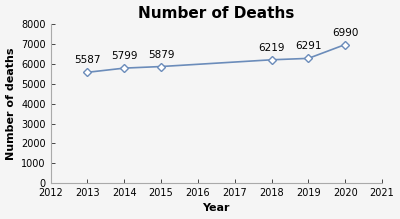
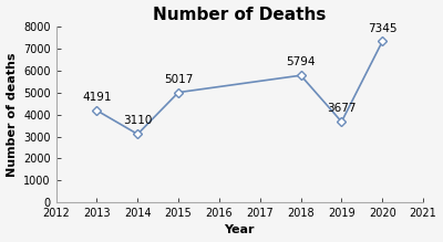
2013: 5587 -> 4191
2014: 5799 -> 3110
2015: 5879 -> 5017
2018: 6219 -> 5794
2019: 6291 -> 3677
2020: 6990 -> 7345
